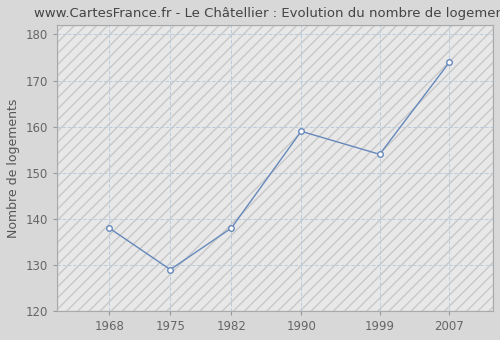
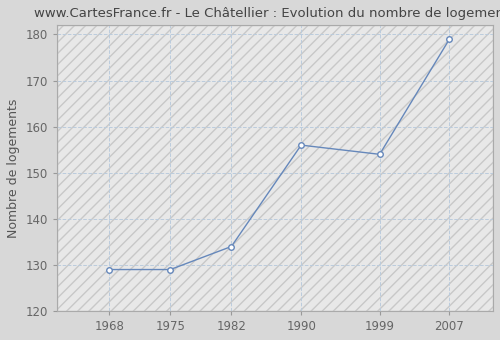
1968: 138 -> 129
1982: 138 -> 134
1990: 159 -> 156
2007: 174 -> 179
